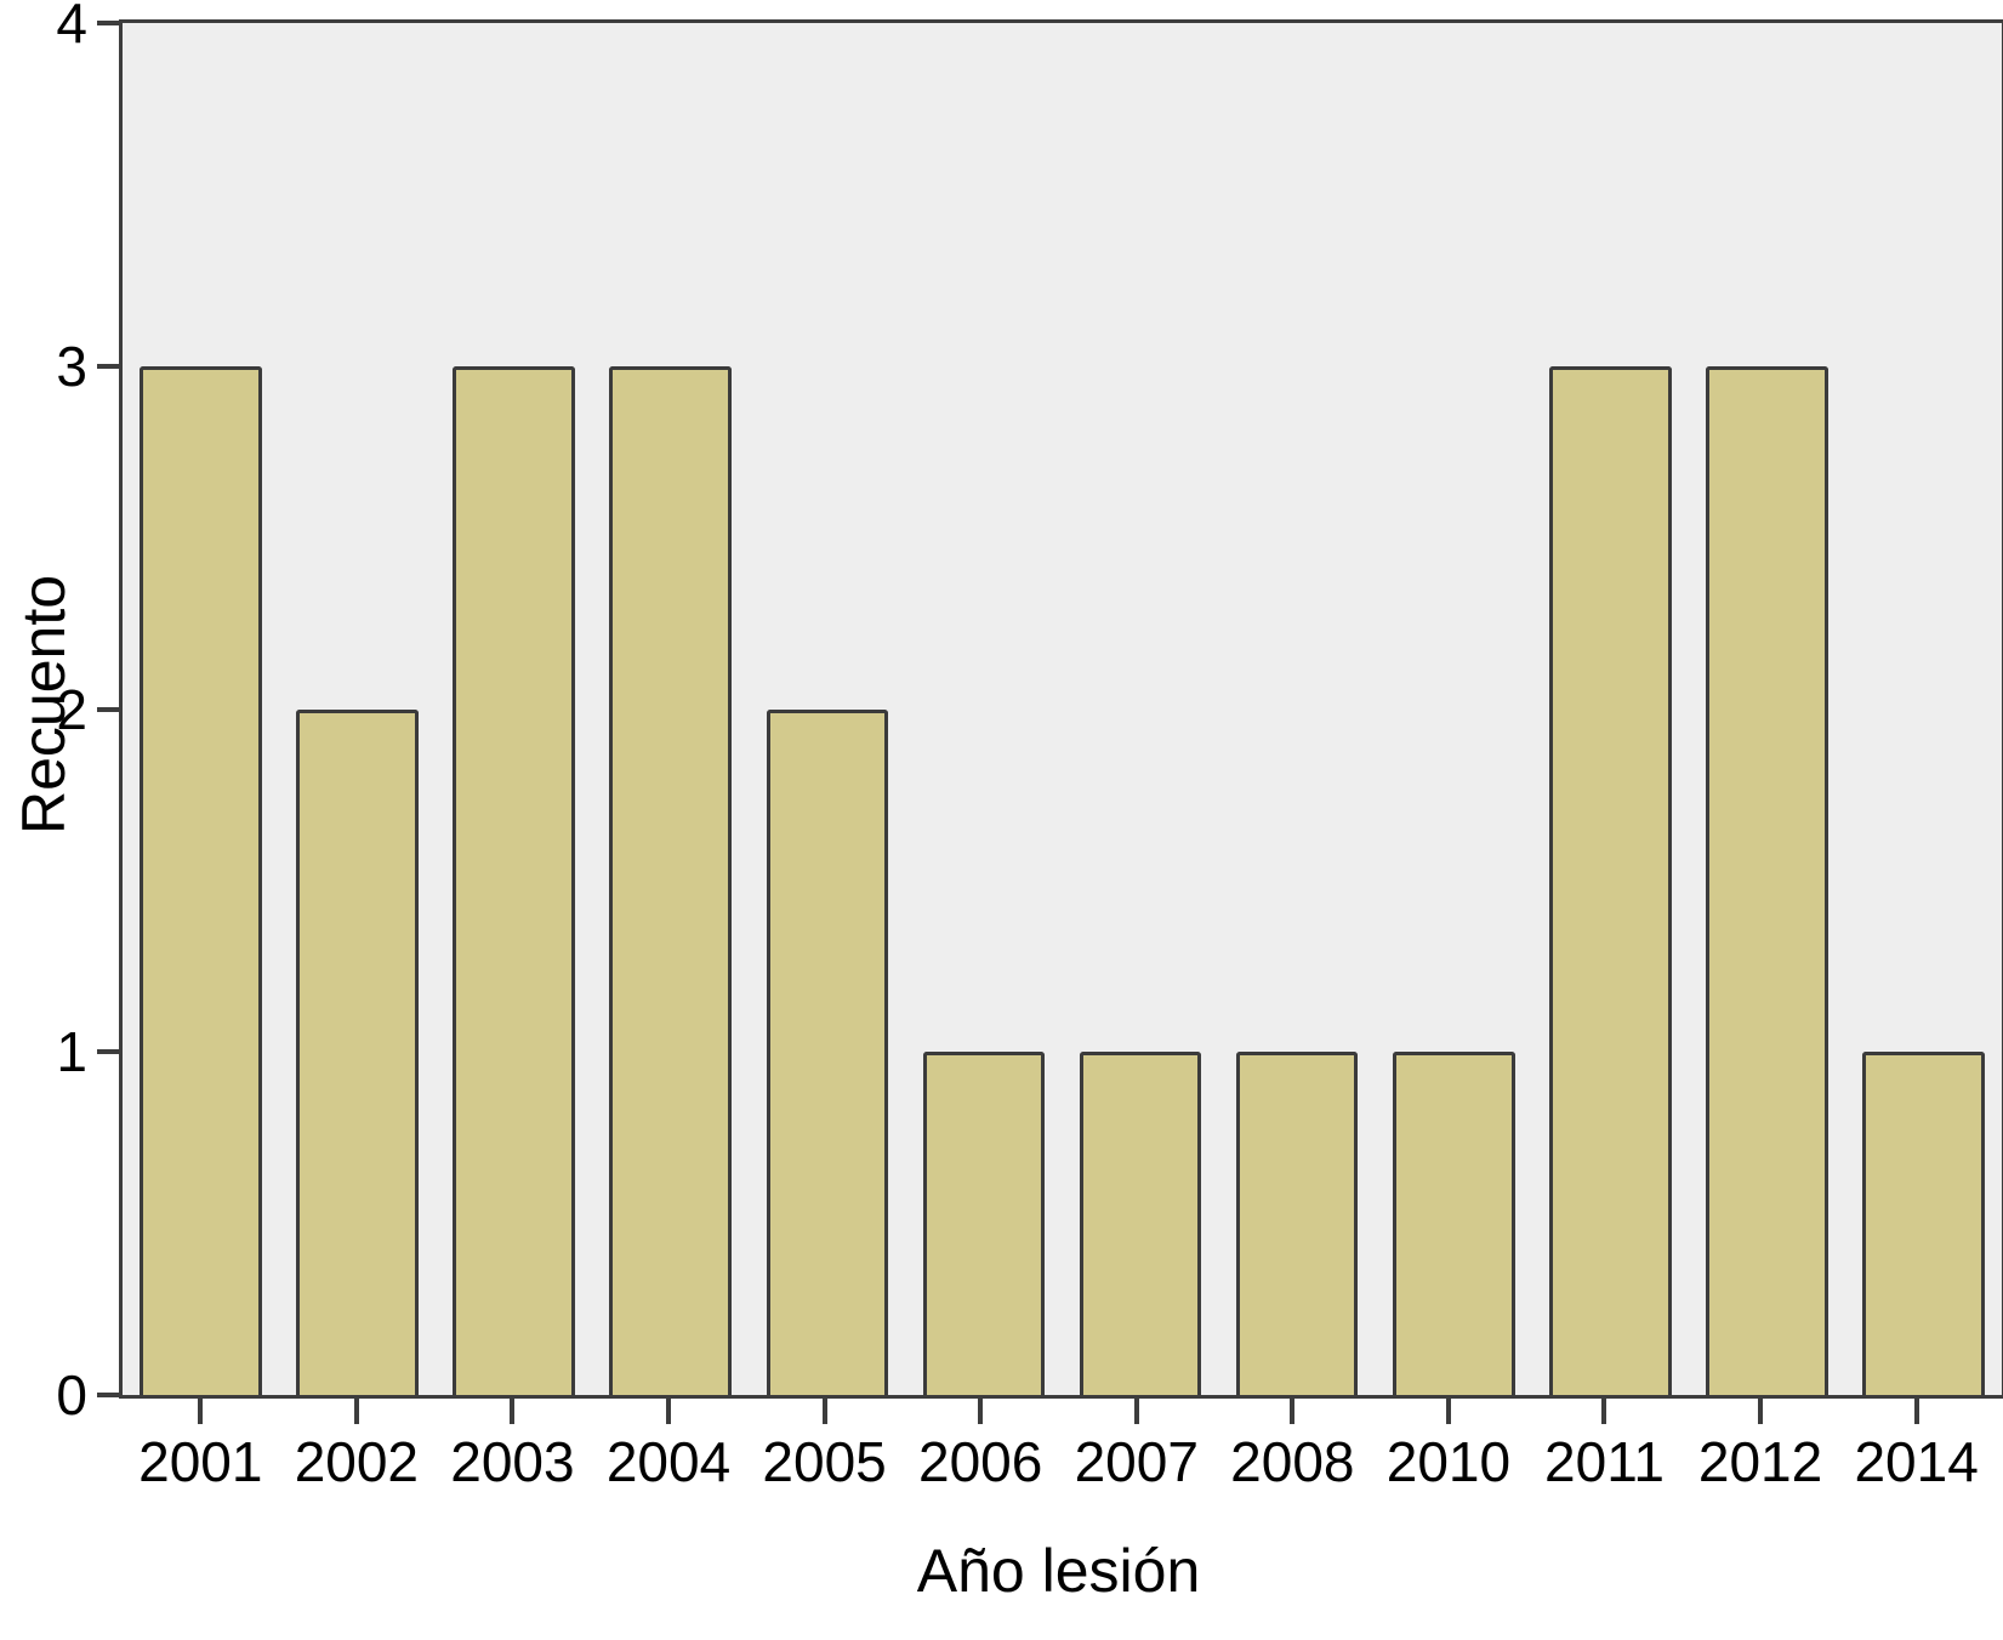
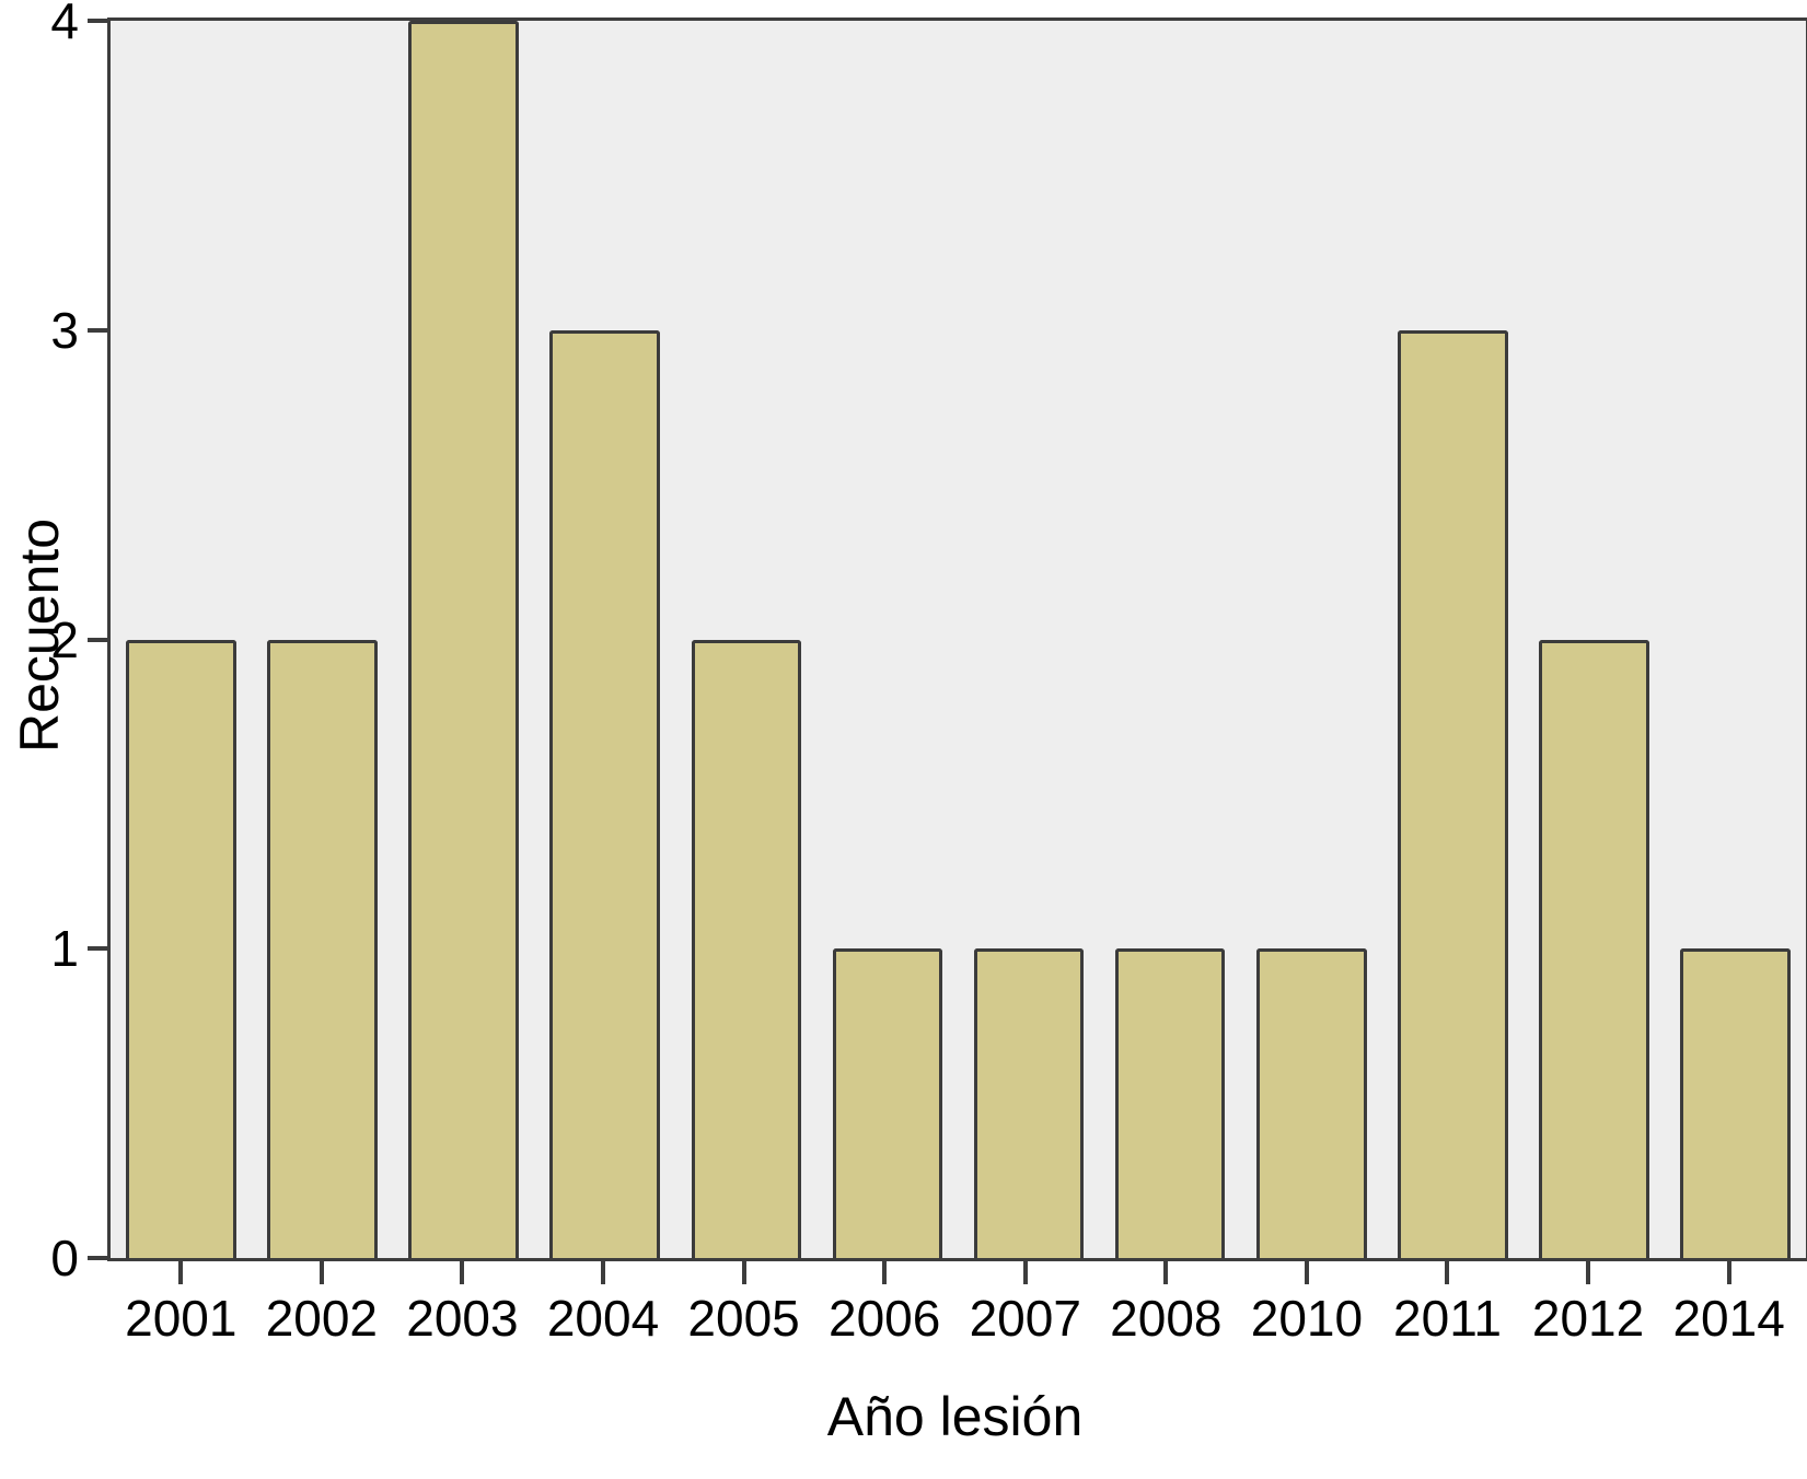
2001: 3 -> 2
2003: 3 -> 4
2012: 3 -> 2
